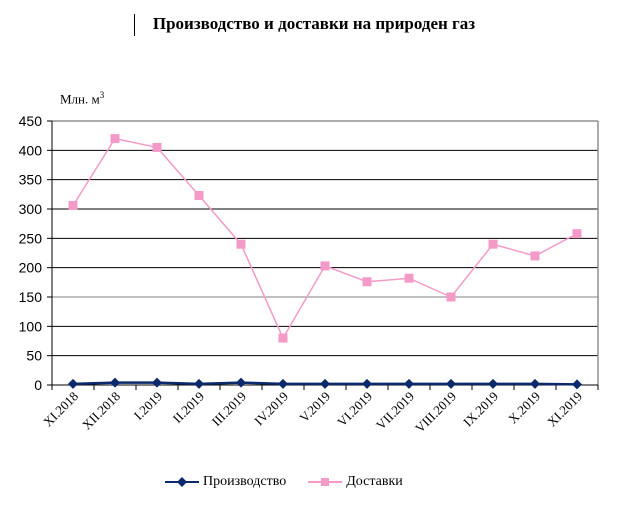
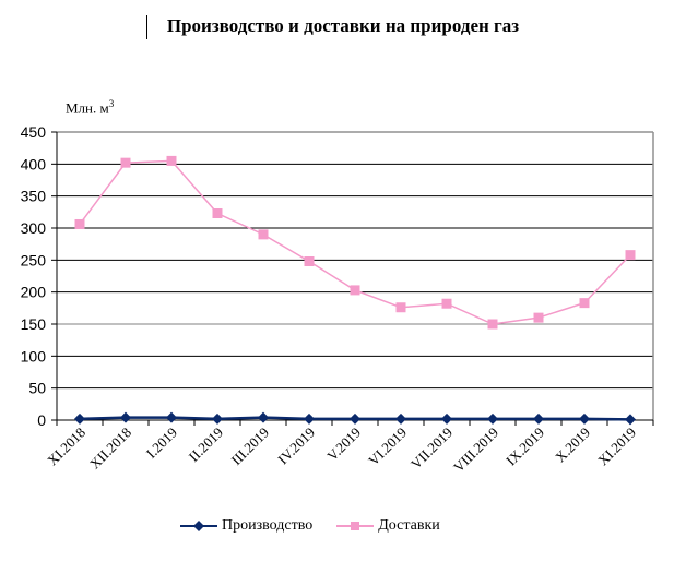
Доставки/XII.2018: 420 -> 400
Доставки/III.2019: 240 -> 290
Доставки/IV.2019: 80 -> 250
Доставки/IX.2019: 240 -> 160
Доставки/X.2019: 220 -> 180
